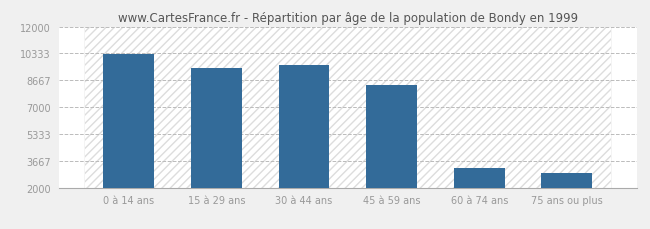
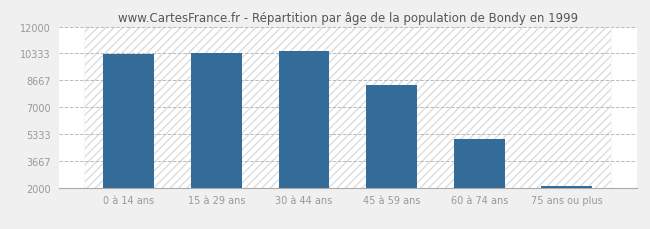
15 à 29 ans: 9400 -> 10400
30 à 44 ans: 9600 -> 10500
60 à 74 ans: 3200 -> 5000
75 ans ou plus: 2900 -> 2100
